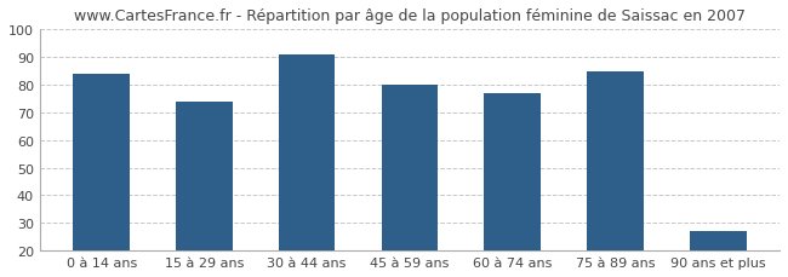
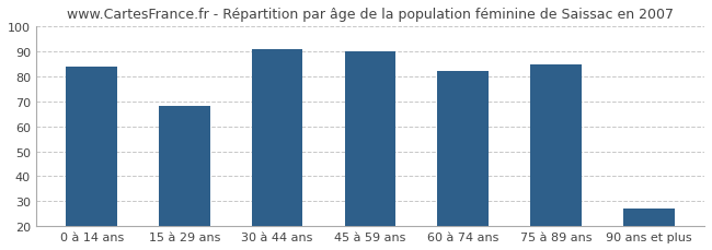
15 à 29 ans: 74 -> 68
45 à 59 ans: 80 -> 90
60 à 74 ans: 77 -> 82
